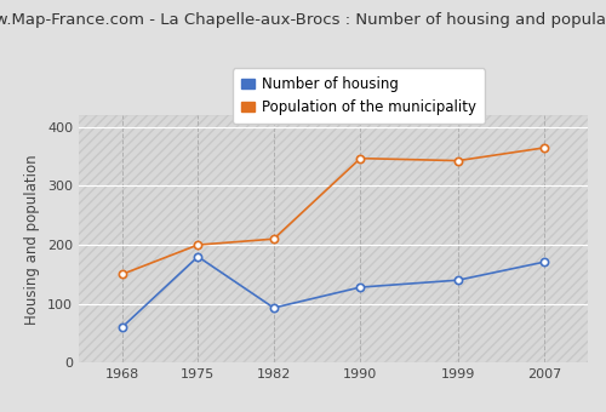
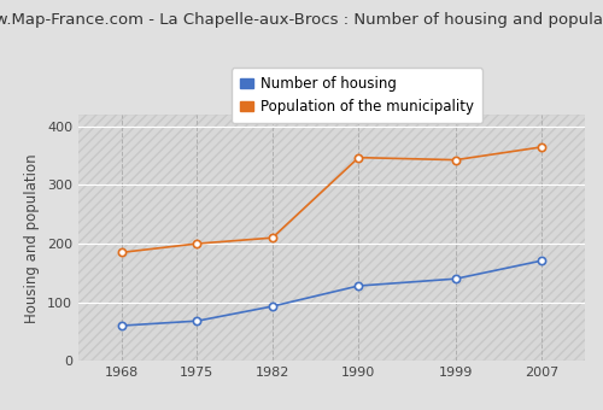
Population of the municipality/1968: 150 -> 185
Number of housing/1975: 180 -> 68
